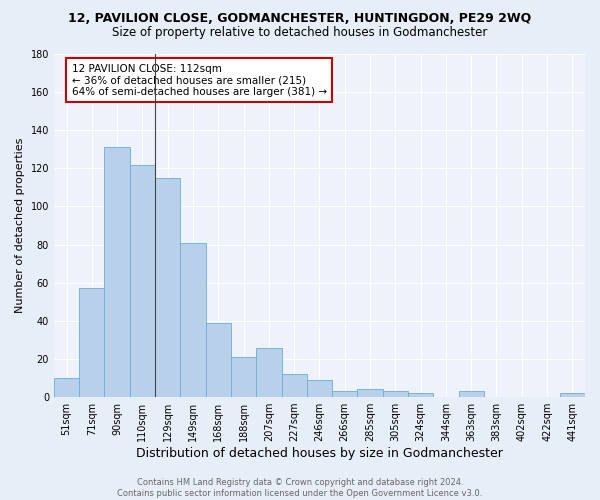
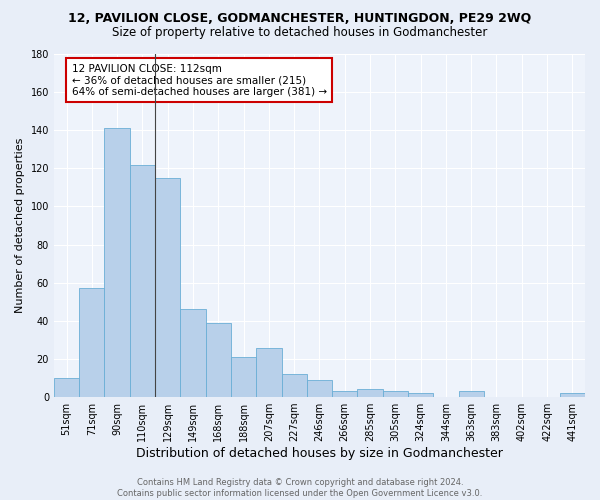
90sqm: 131 -> 141
149sqm: 81 -> 46
